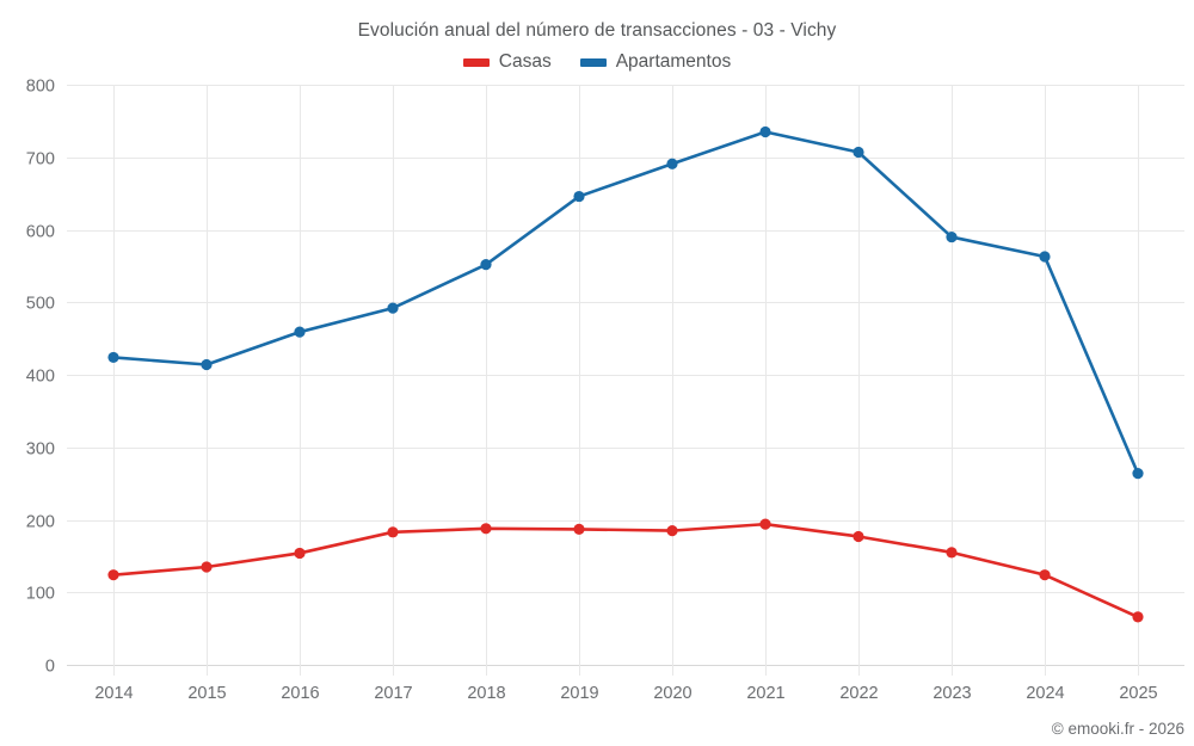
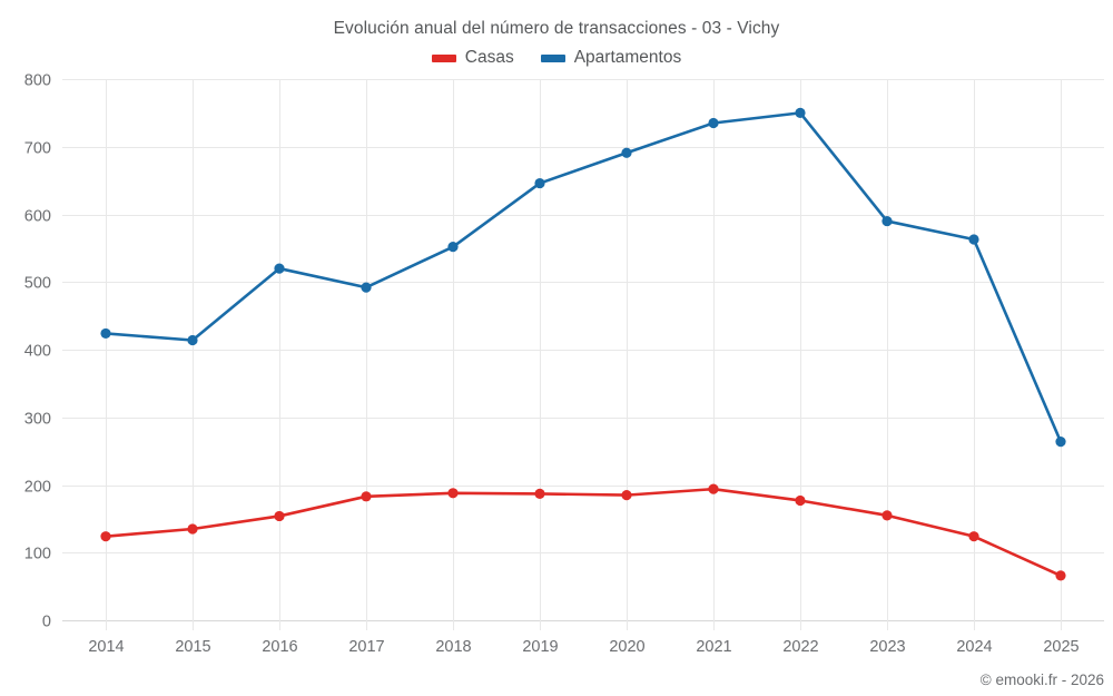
Apartamentos/2016: 460 -> 520
Apartamentos/2022: 710 -> 750
